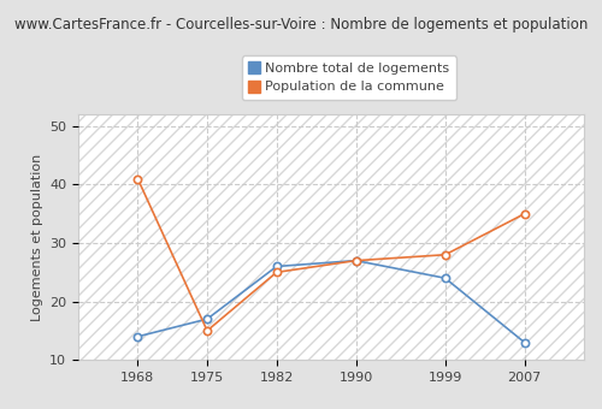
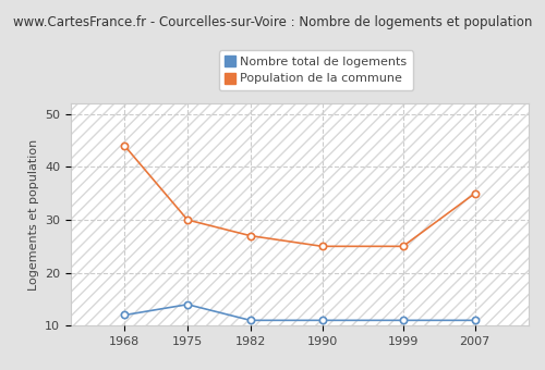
Nombre total de logements/1968: 14 -> 12
Population de la commune/1968: 41 -> 44
Nombre total de logements/1975: 17 -> 14
Population de la commune/1975: 15 -> 30
Nombre total de logements/1982: 26 -> 11
Population de la commune/1982: 25 -> 27
Nombre total de logements/1990: 27 -> 11
Population de la commune/1990: 27 -> 25
Nombre total de logements/1999: 24 -> 11
Population de la commune/1999: 28 -> 25
Nombre total de logements/2007: 13 -> 11
